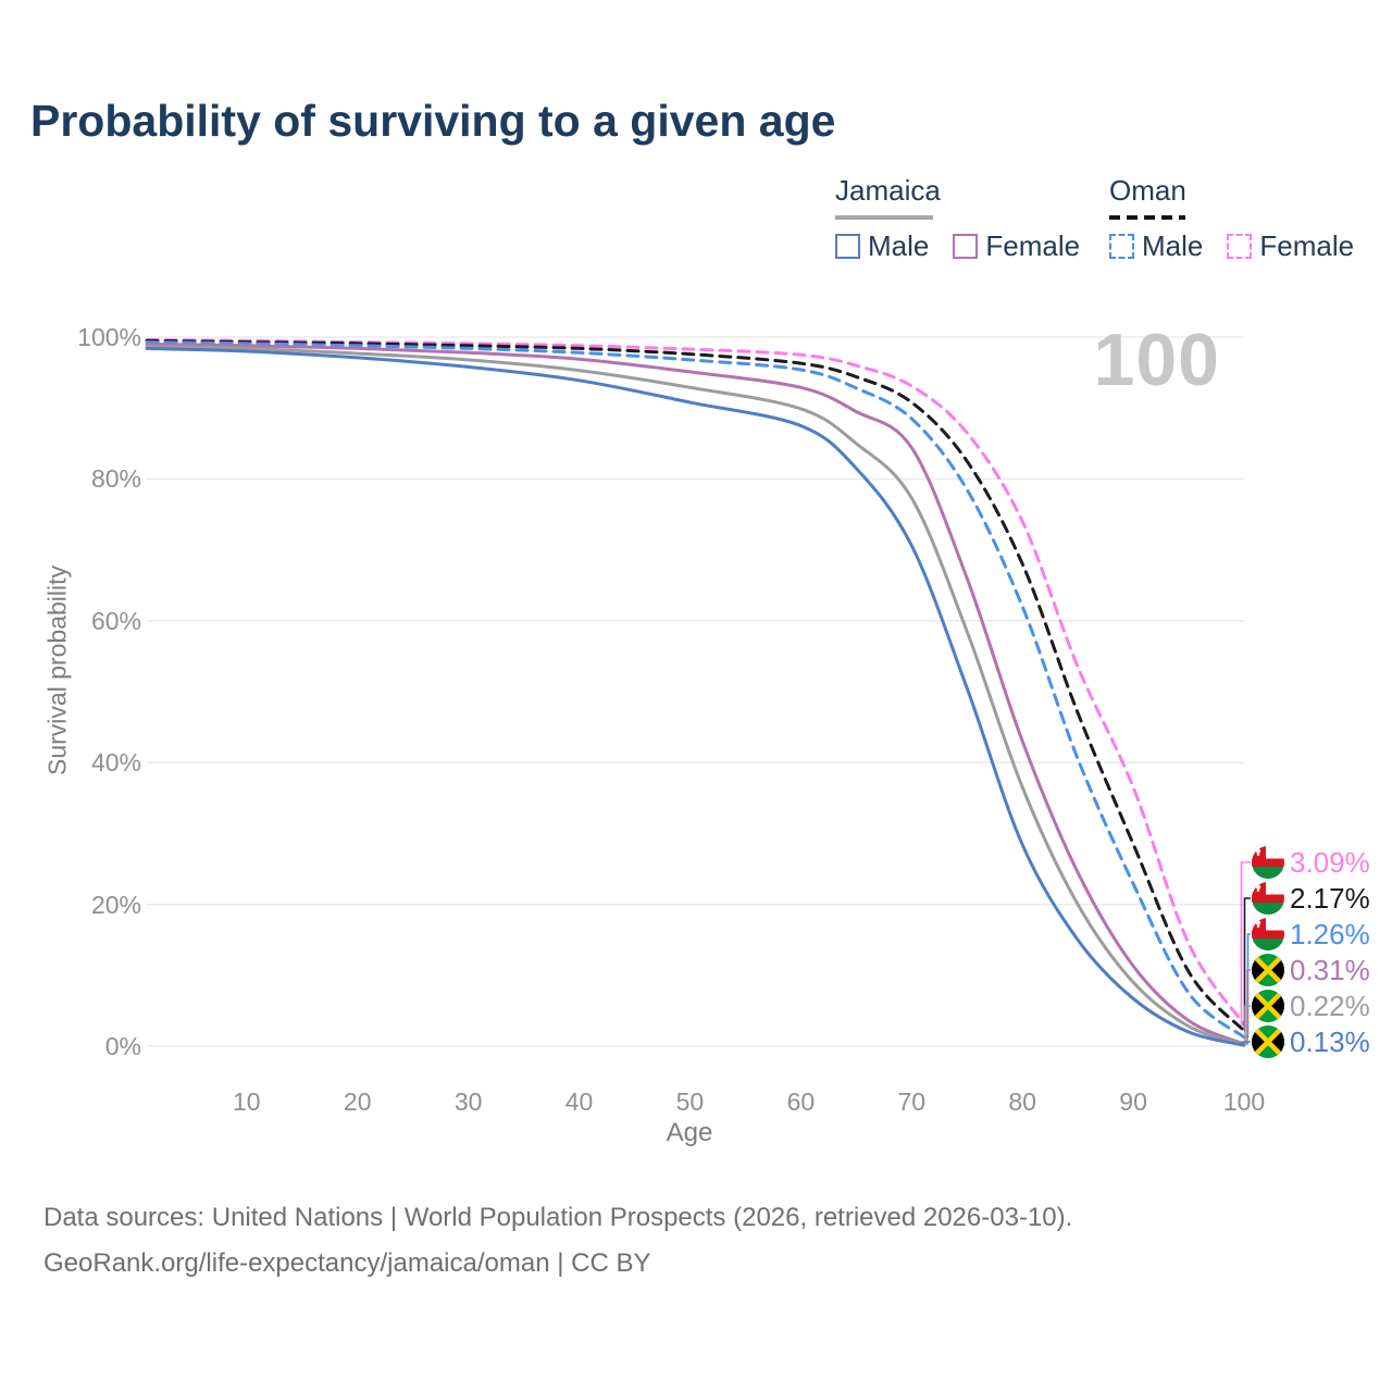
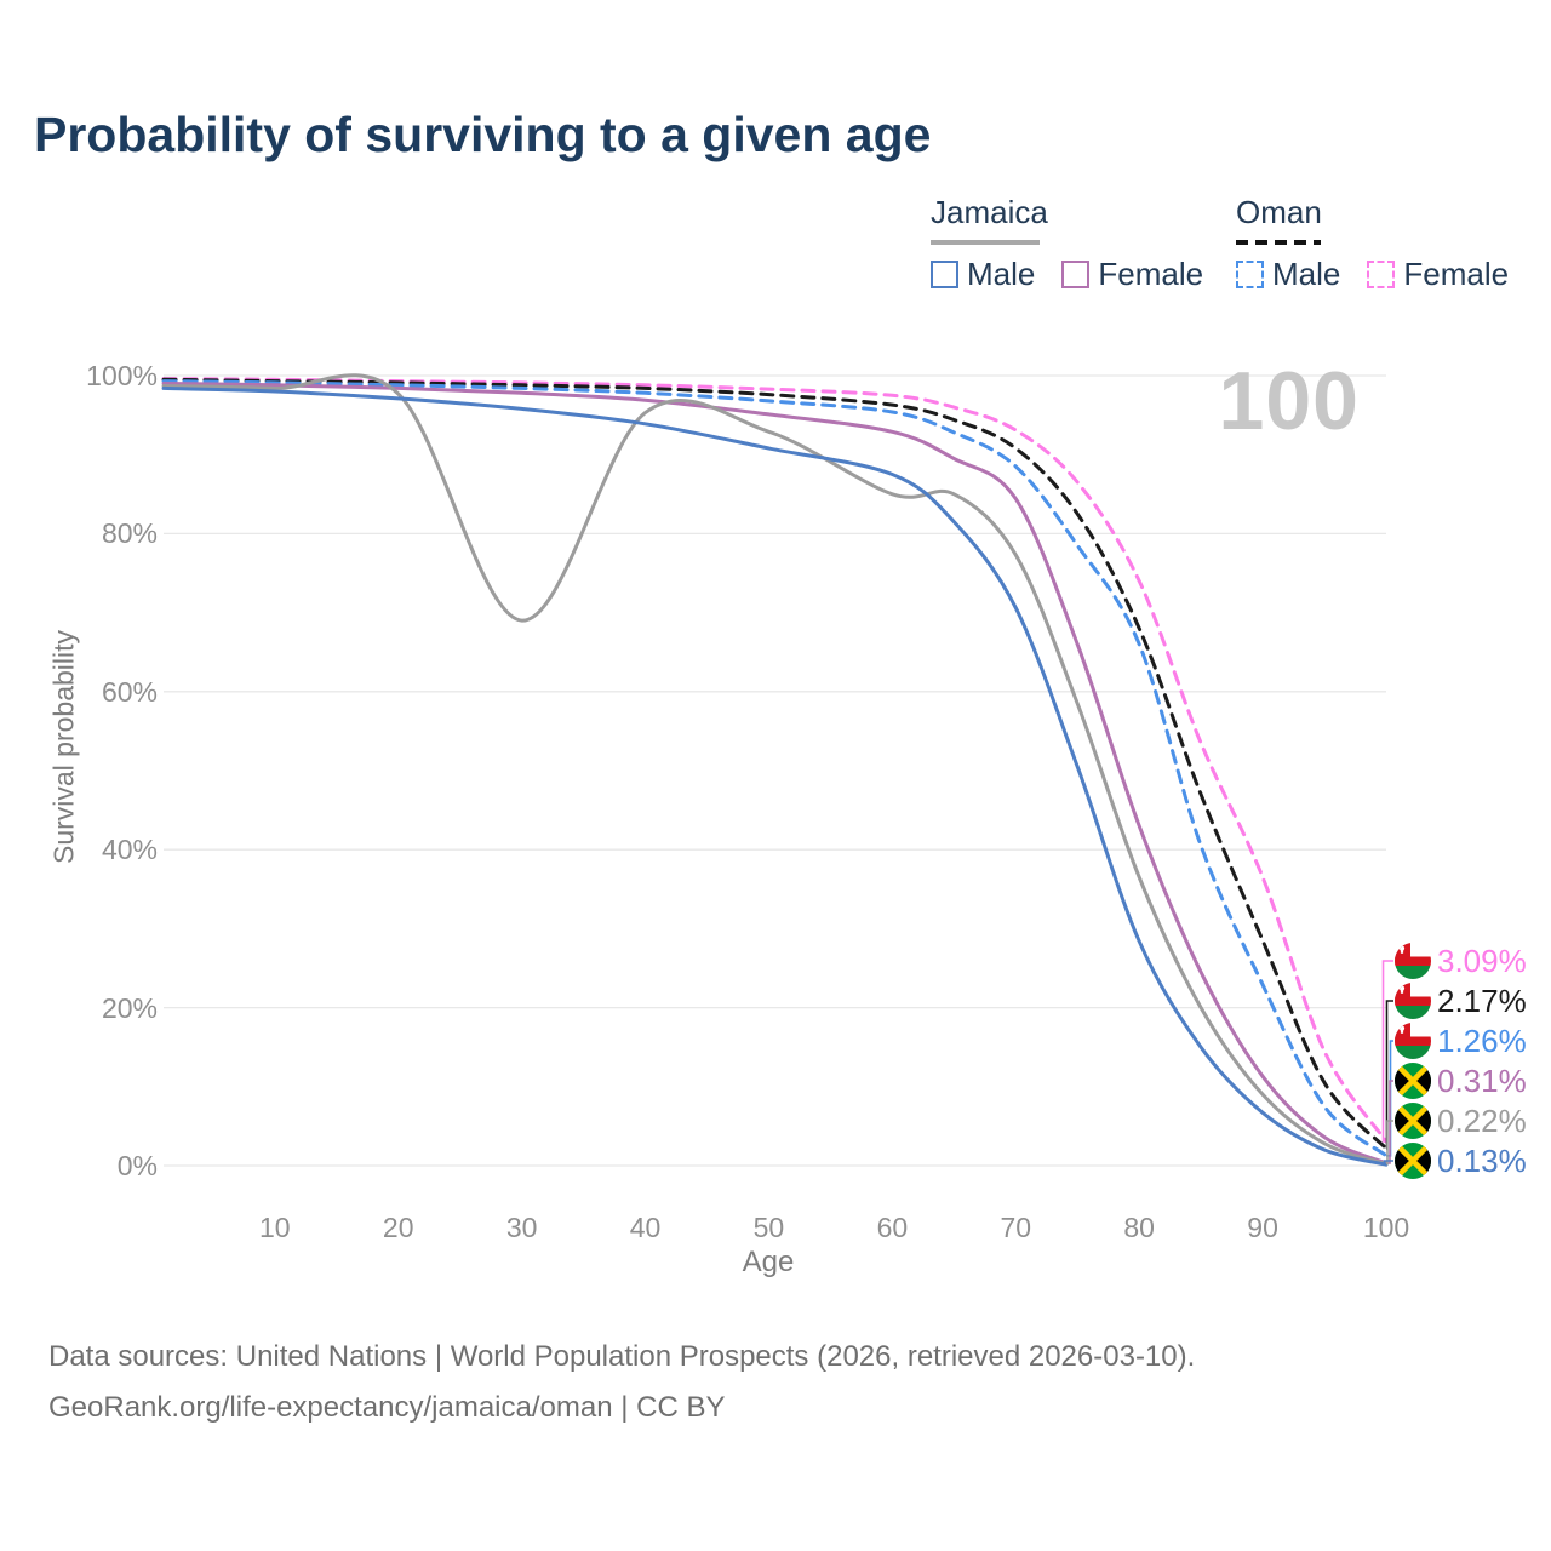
Jamaica/30: 97% -> 69%
Jamaica/60: 90% -> 85%
Oman Male/80: 62% -> 66%
